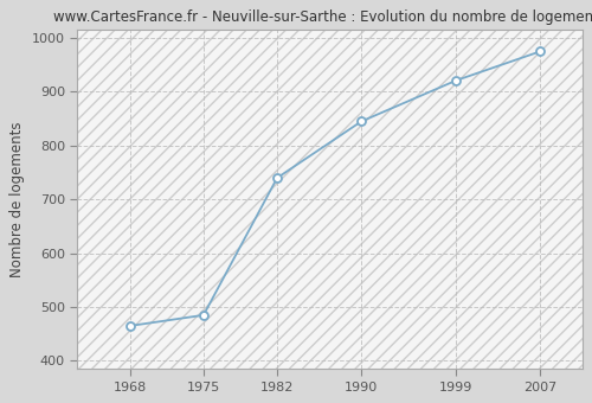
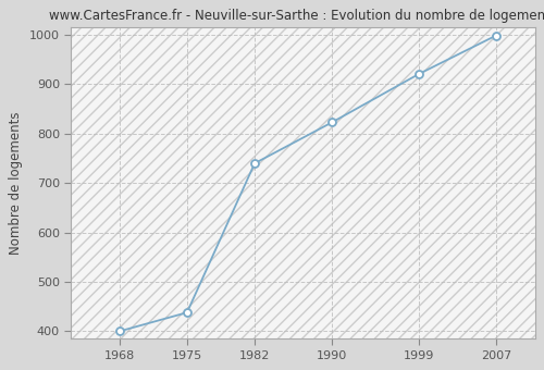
1968: 465 -> 400
1975: 485 -> 438
1990: 845 -> 823
2007: 975 -> 999
